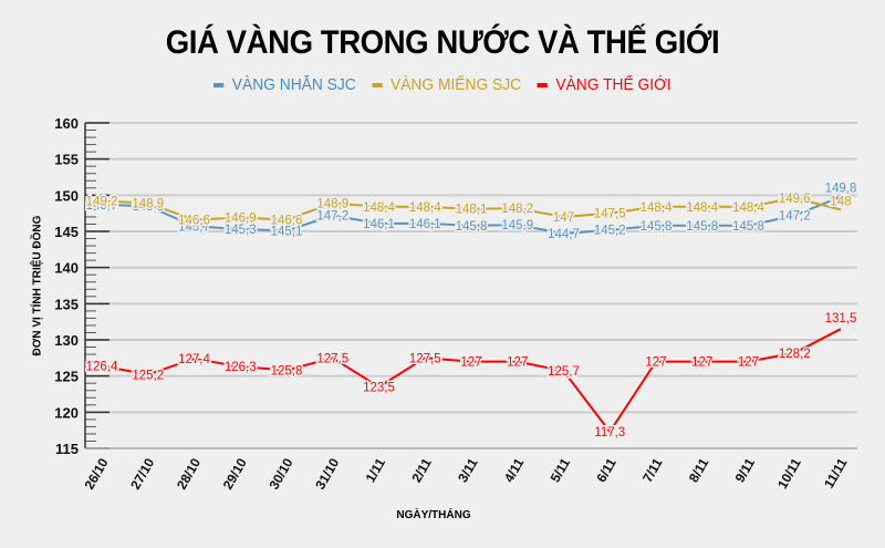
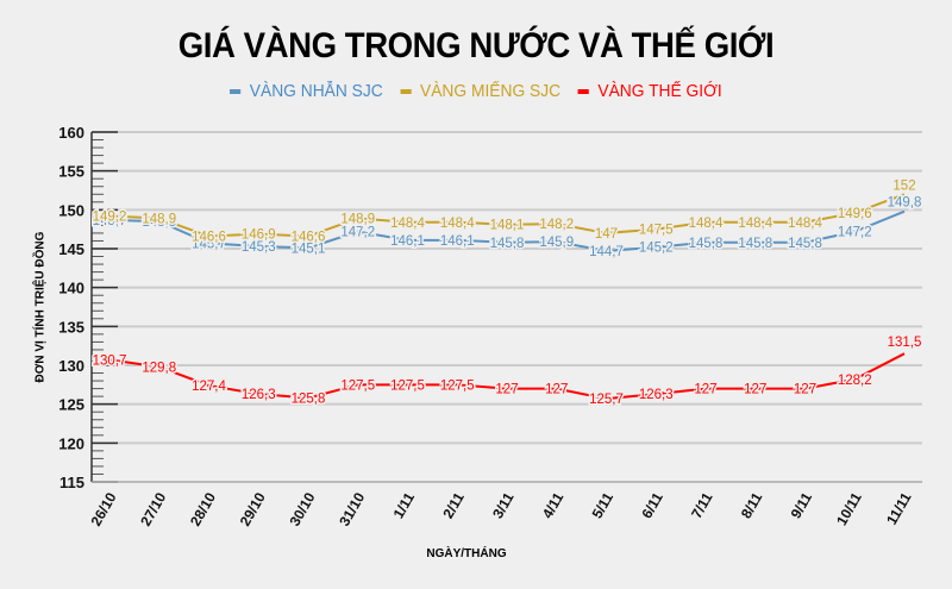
VÀNG THẾ GIỚI/26/10: 126,4 -> 130,7
VÀNG THẾ GIỚI/27/10: 125,2 -> 129,8
VÀNG THẾ GIỚI/1/11: 123,5 -> 127,5
VÀNG THẾ GIỚI/6/11: 117,3 -> 126,3
VÀNG MIẾNG SJC/11/11: 148 -> 152
